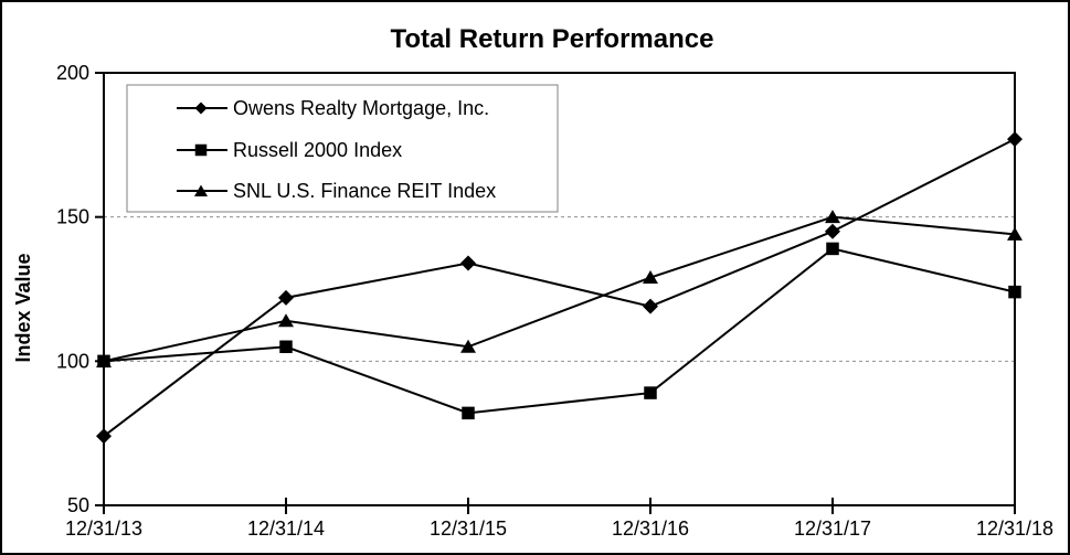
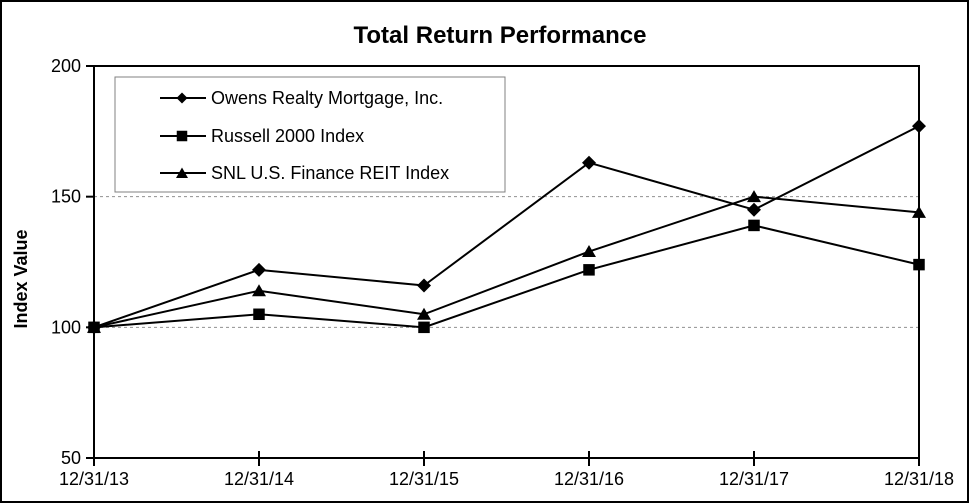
Owens Realty Mortgage, Inc./12/31/13: 74 -> 100
Owens Realty Mortgage, Inc./12/31/15: 134 -> 116
Russell 2000 Index/12/31/15: 82 -> 100
Owens Realty Mortgage, Inc./12/31/16: 119 -> 163
Russell 2000 Index/12/31/16: 89 -> 122
